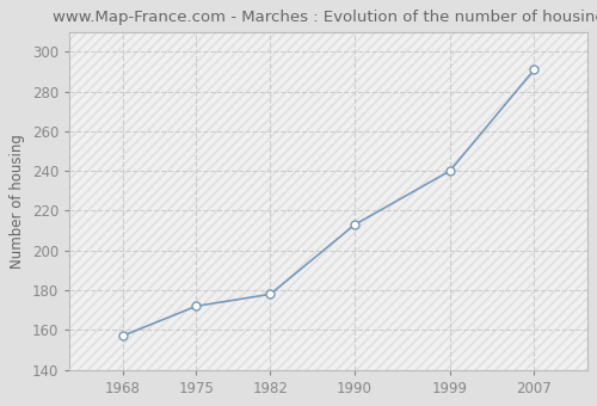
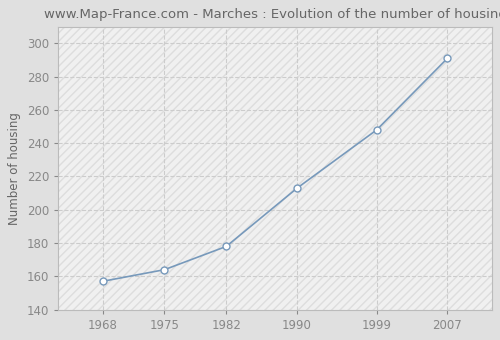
1975: 172 -> 164
1999: 240 -> 248
